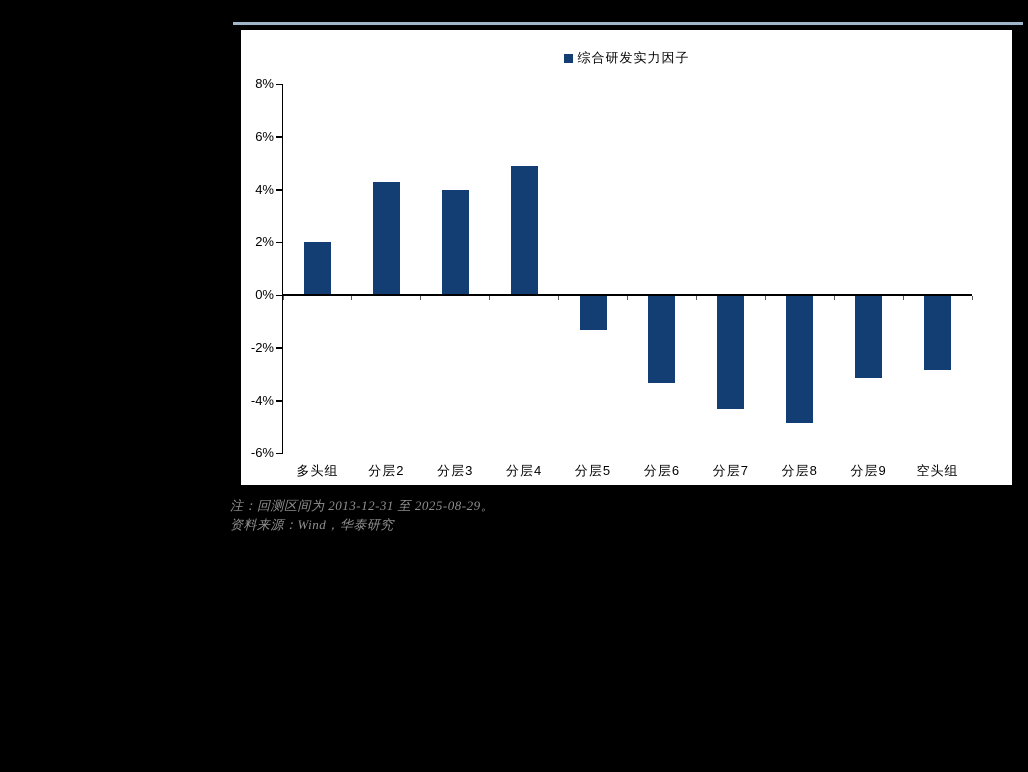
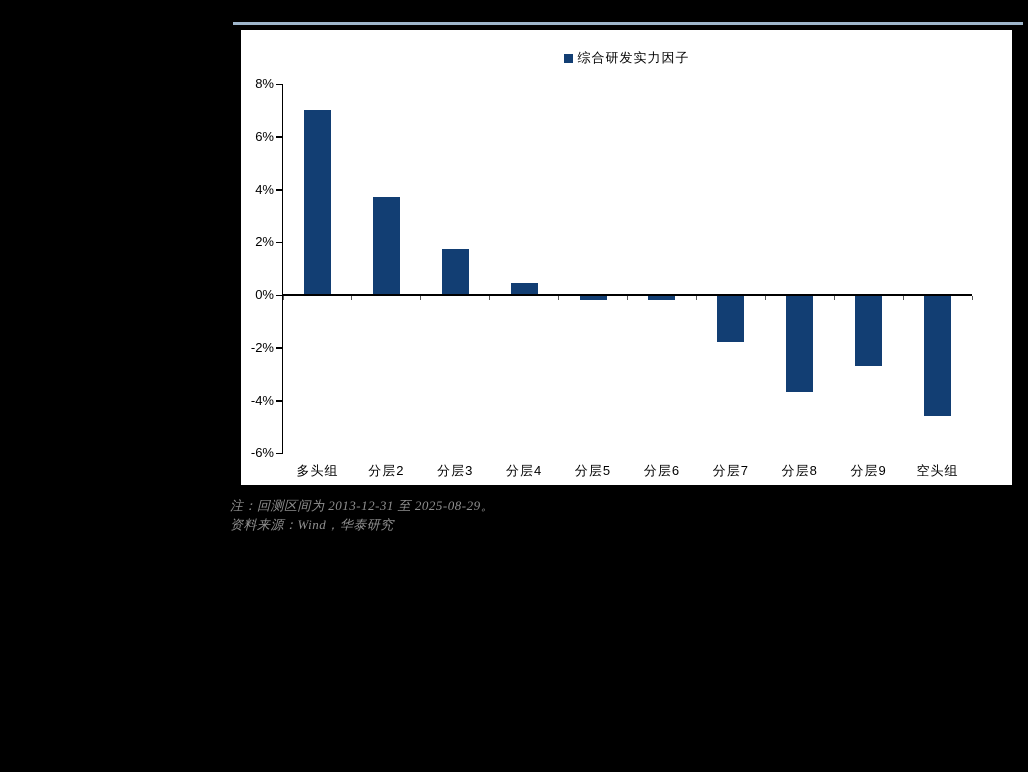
多头组: 2.0% -> 7.0%
分层2: 4.3% -> 3.7%
分层3: 4.0% -> 1.8%
分层4: 4.9% -> 0.5%
分层5: -1.3% -> -0.1%
分层6: -3.3% -> -0.1%
分层7: -4.3% -> -1.8%
分层8: -4.8% -> -3.6%
分层9: -3.1% -> -2.6%
空头组: -2.8% -> -4.5%
